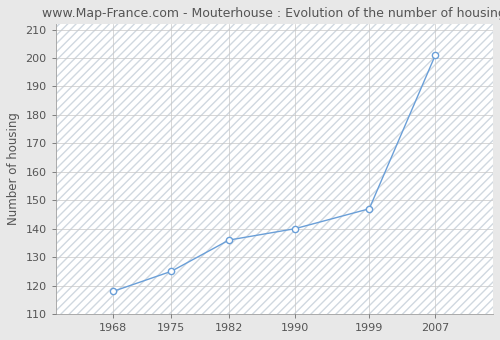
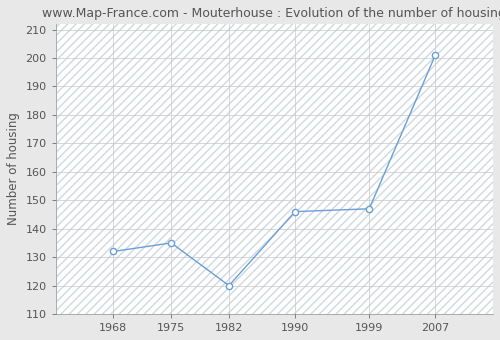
1968: 118 -> 132
1975: 125 -> 135
1982: 136 -> 120
1990: 140 -> 146
